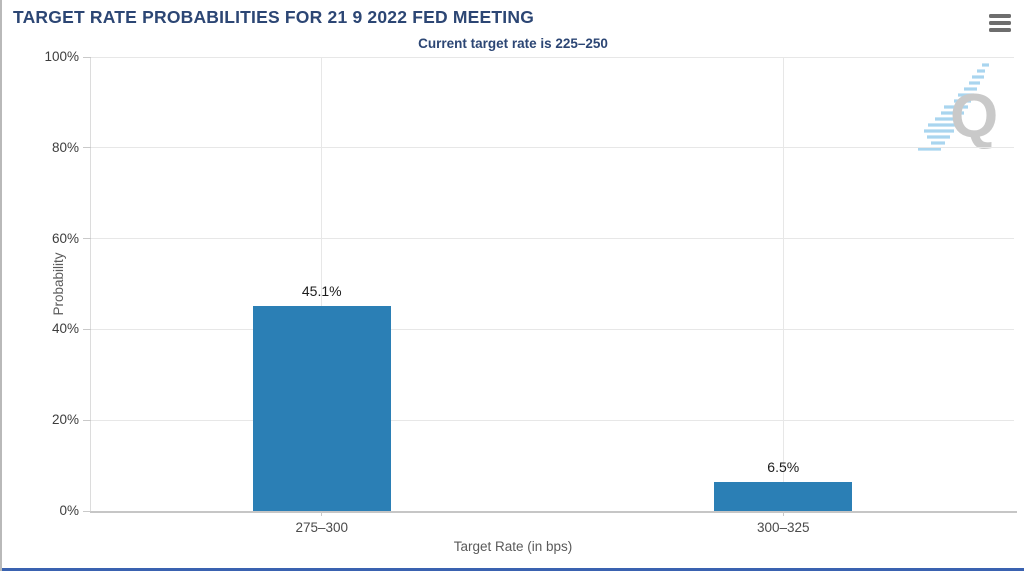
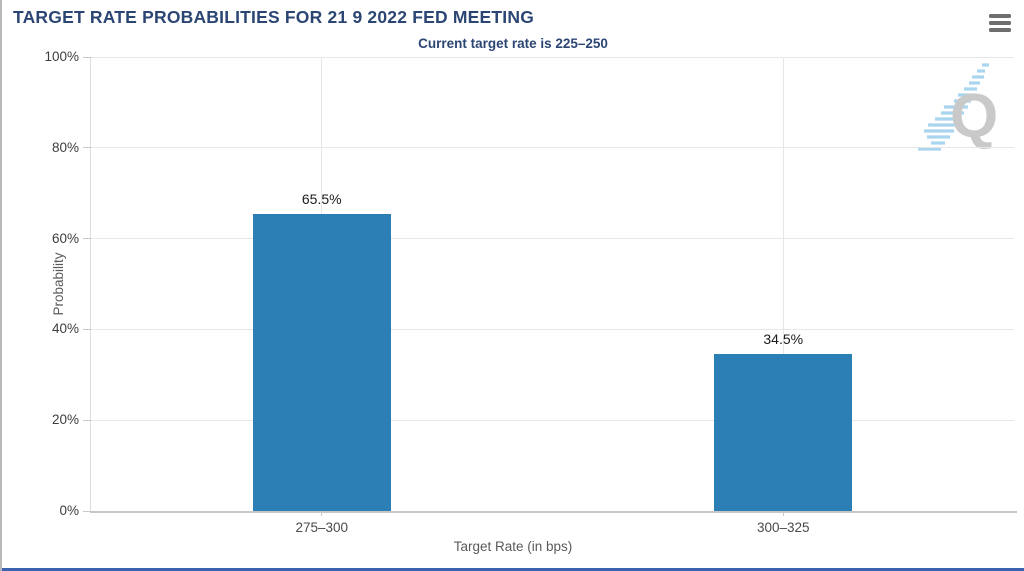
275–300: 45.1% -> 65.5%
300–325: 6.5% -> 34.5%
